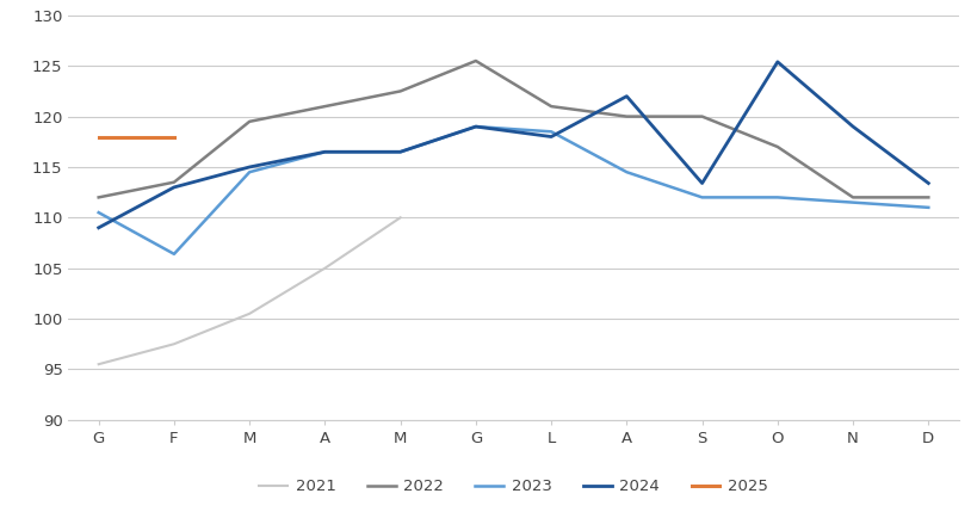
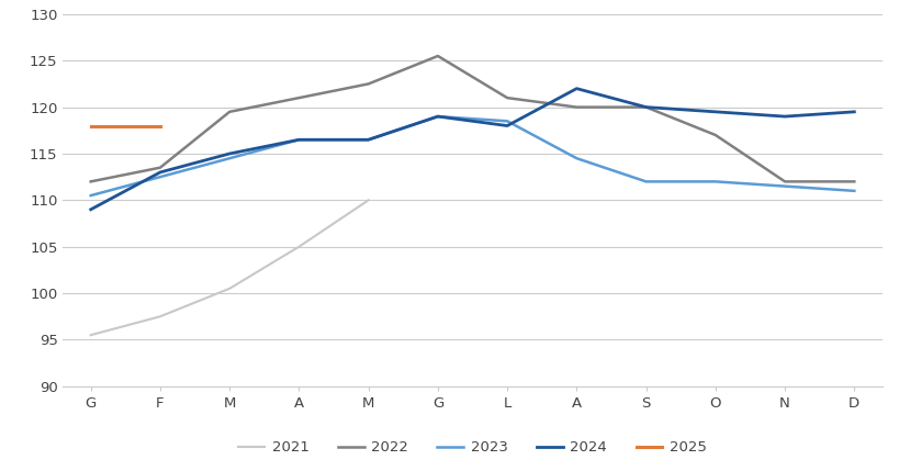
2023/F: 106.4 -> 112.5
2024/S: 113.4 -> 120.0
2024/O: 125.4 -> 119.5
2024/D: 113.4 -> 119.5
